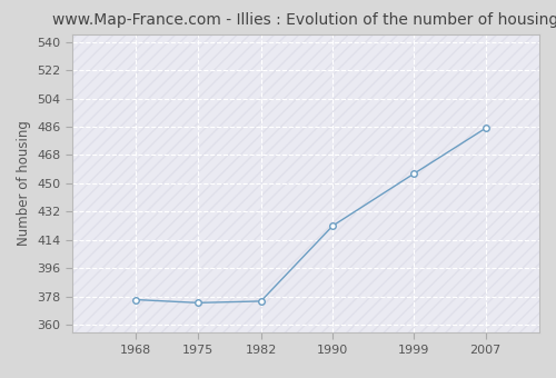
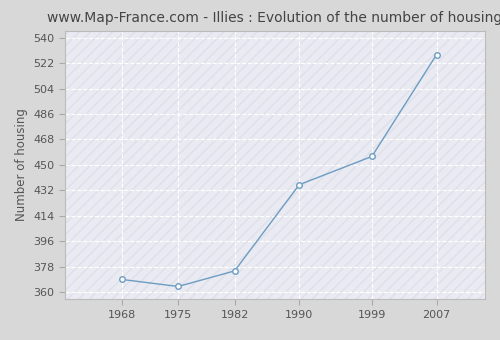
1968: 376 -> 369
1975: 374 -> 364
1990: 423 -> 436
2007: 485 -> 528
